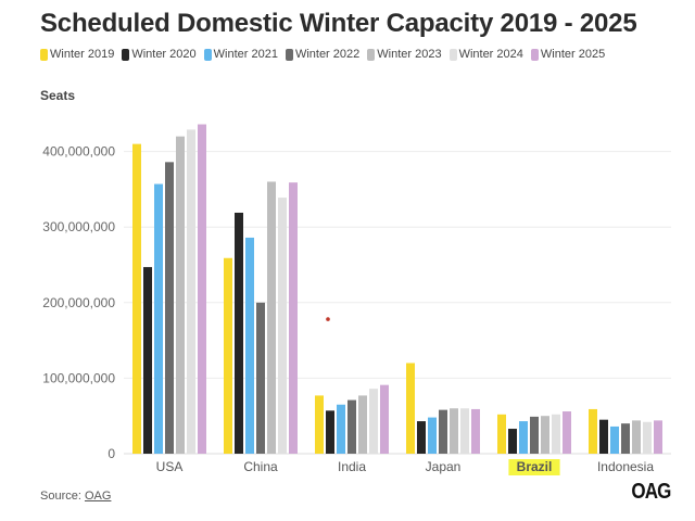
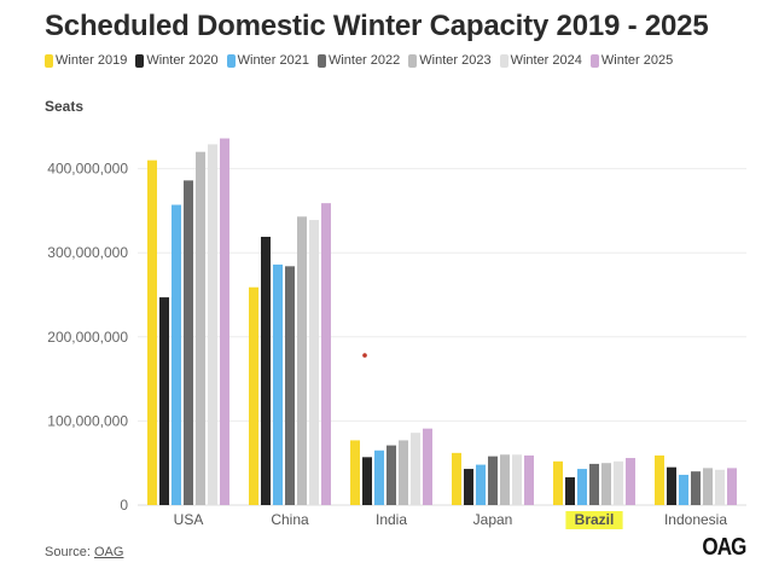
Winter 2022/China: 200000000 -> 280000000
Winter 2023/China: 360000000 -> 340000000
Winter 2019/Japan: 120000000 -> 60000000
